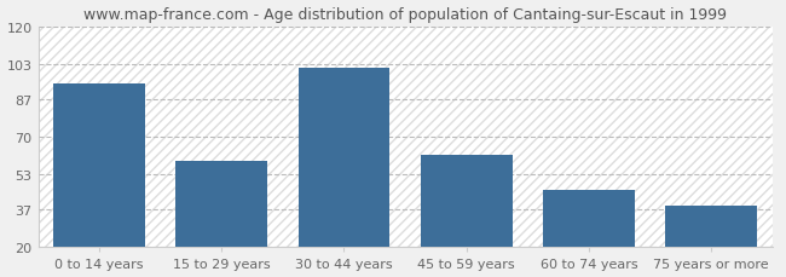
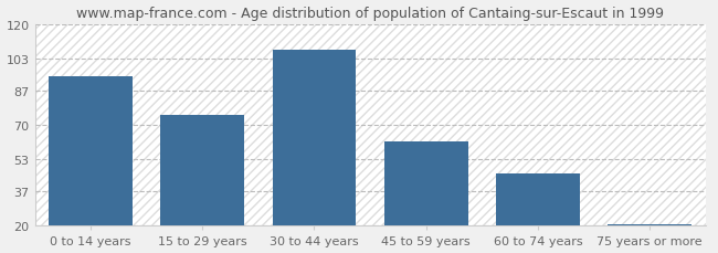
15 to 29 years: 59 -> 75
30 to 44 years: 101 -> 107
75 years or more: 39 -> 21
